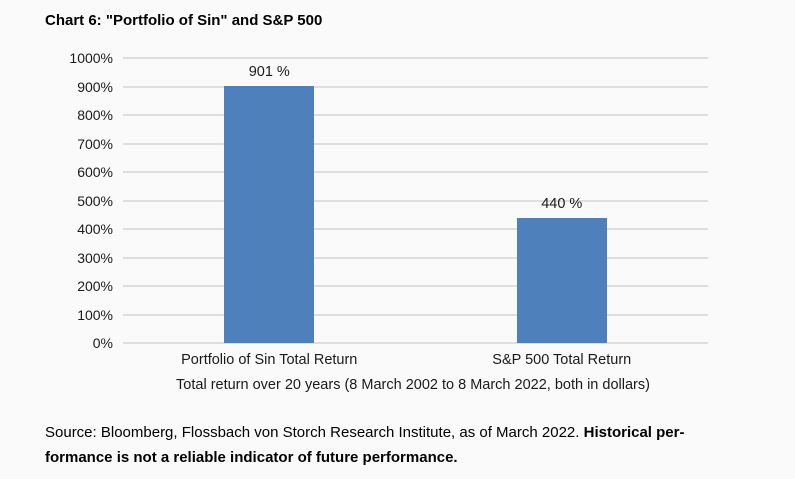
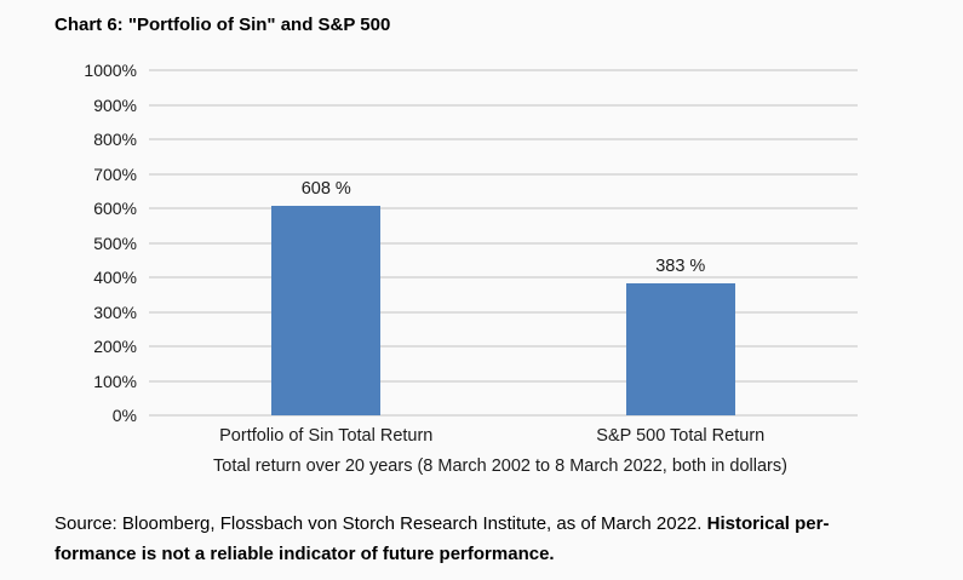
Portfolio of Sin Total Return: 901 -> 608
S&P 500 Total Return: 440 -> 383
